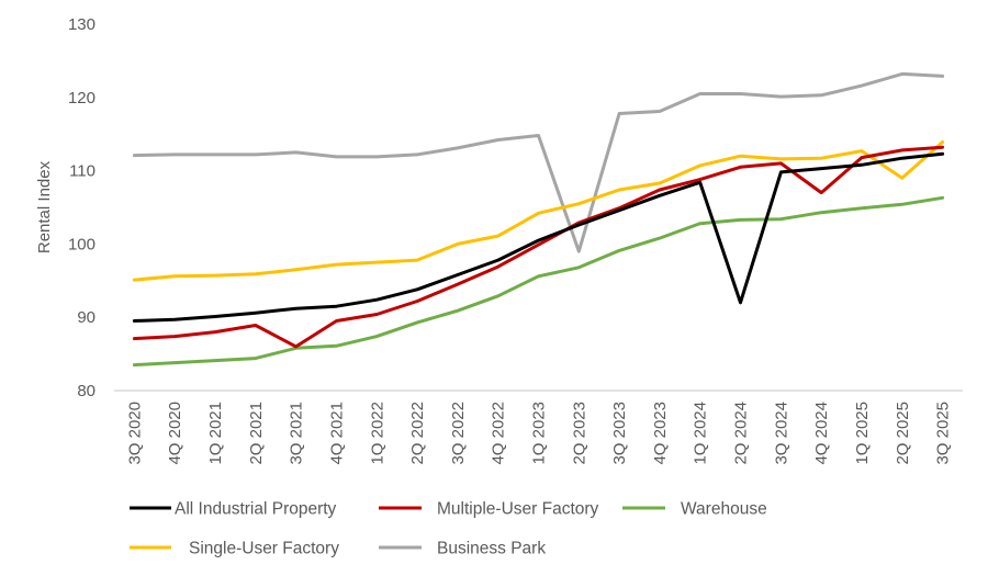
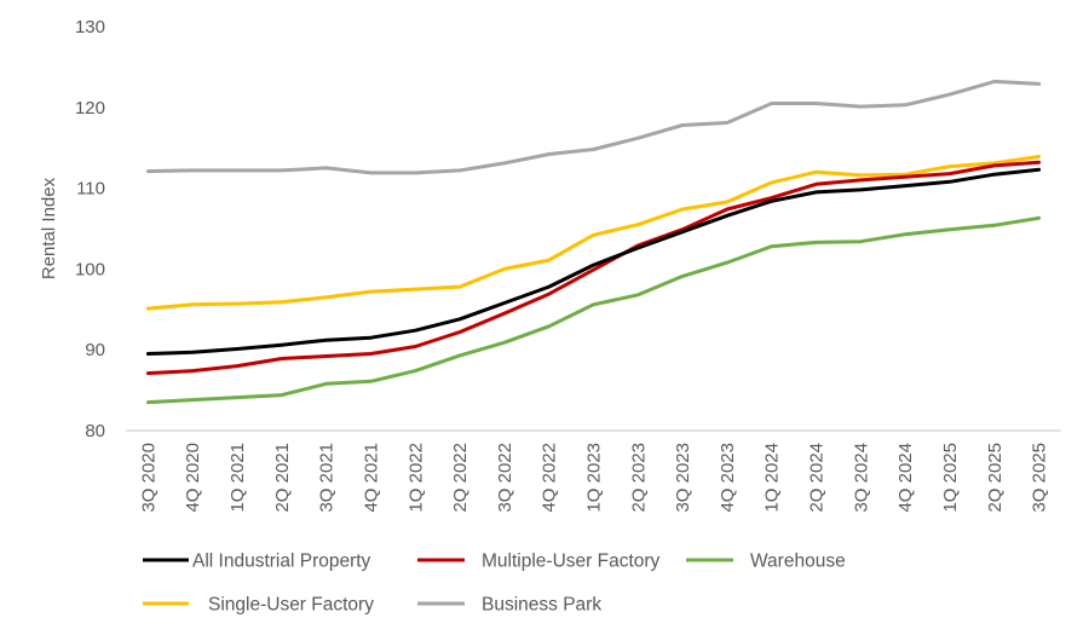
Multiple-User Factory/3Q 2021: 86 -> 89
Business Park/2Q 2023: 99 -> 116
All Industrial Property/2Q 2024: 92 -> 110
Multiple-User Factory/4Q 2024: 107 -> 111
Single-User Factory/2Q 2025: 109 -> 113
